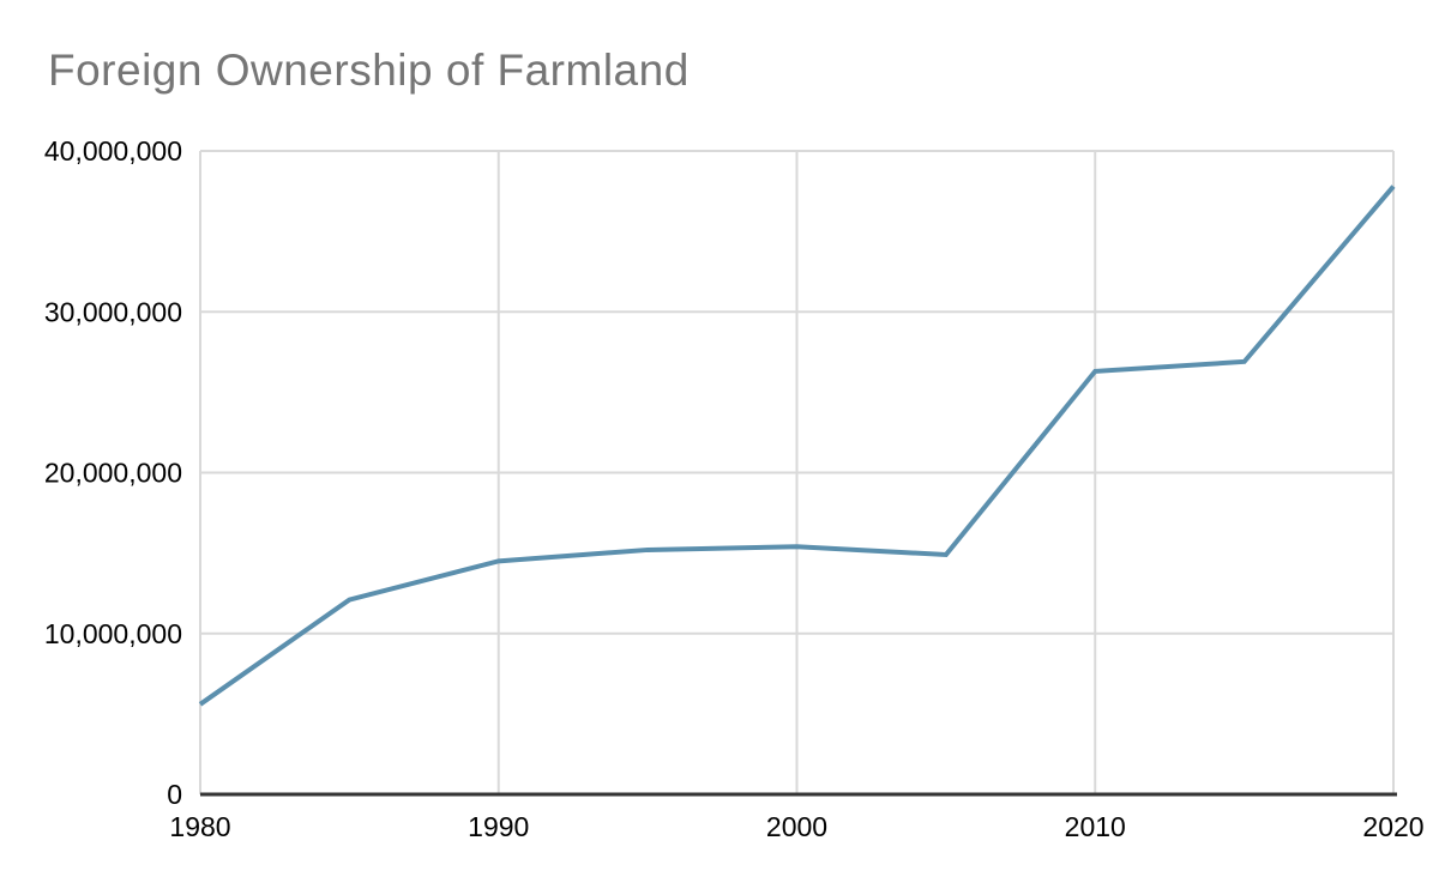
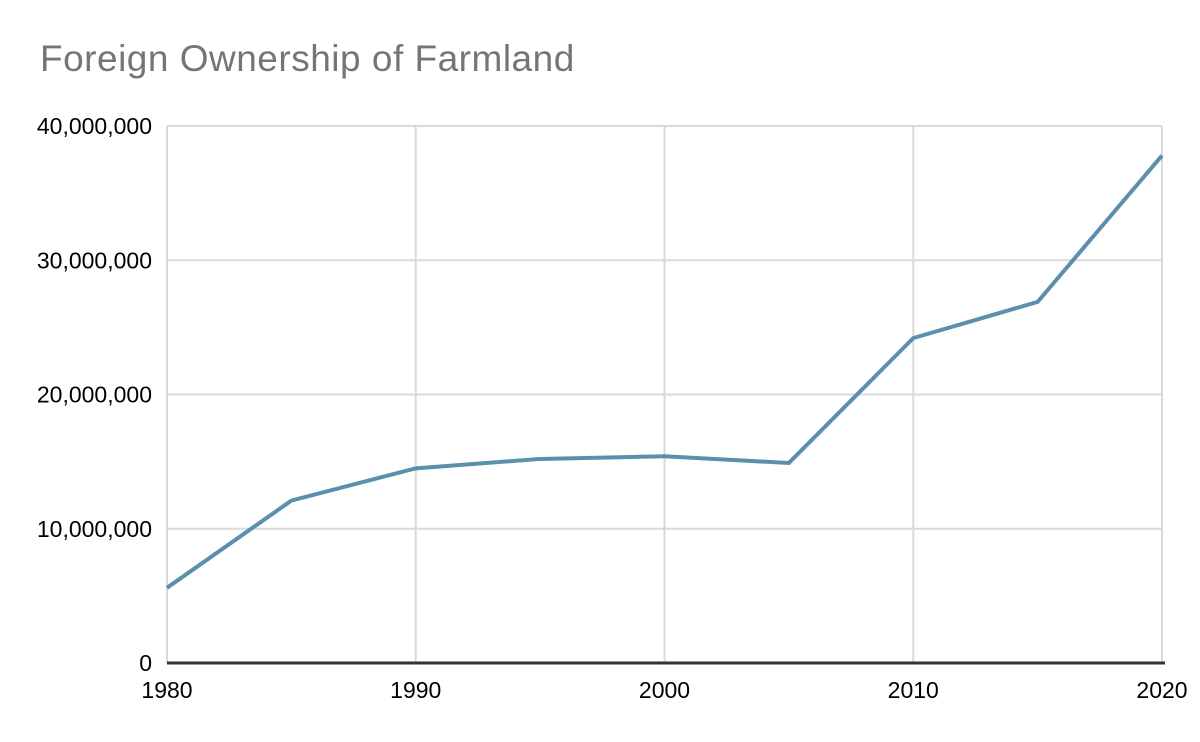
2010: 26300000 -> 24200000
